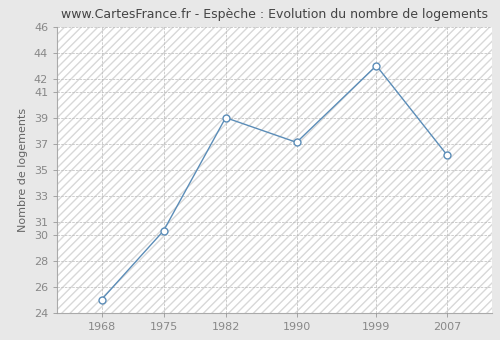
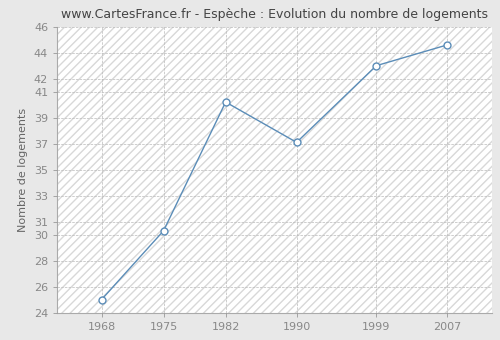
1982: 39.0 -> 40.2
2007: 36.1 -> 44.6
